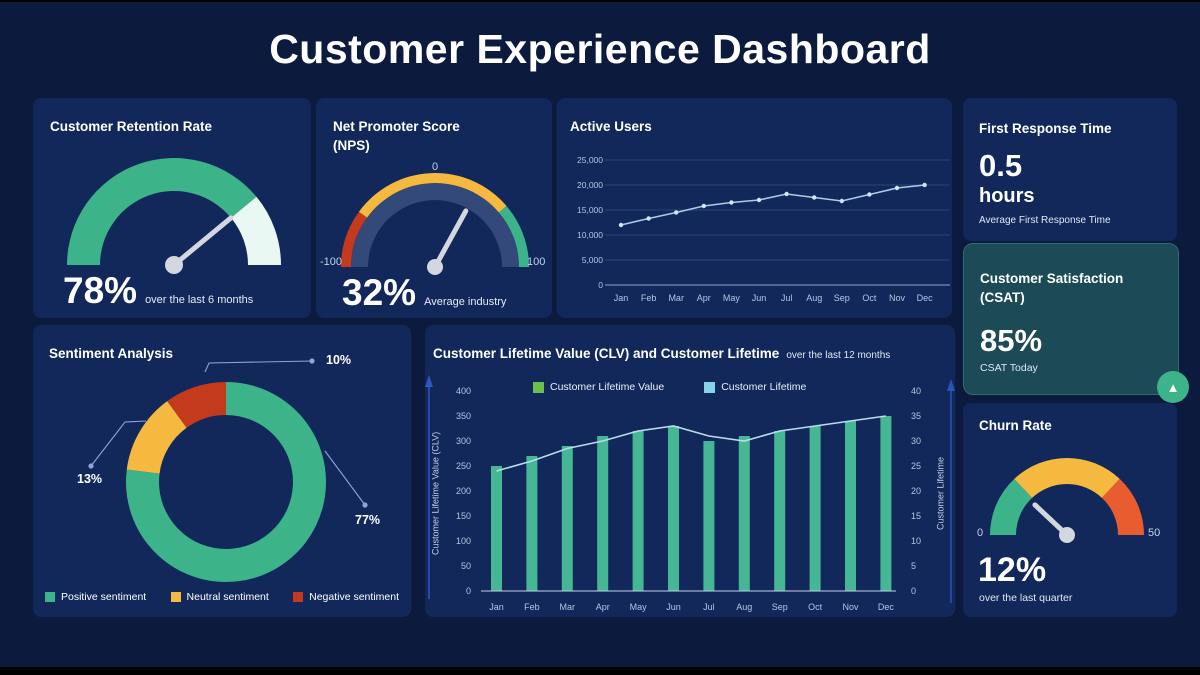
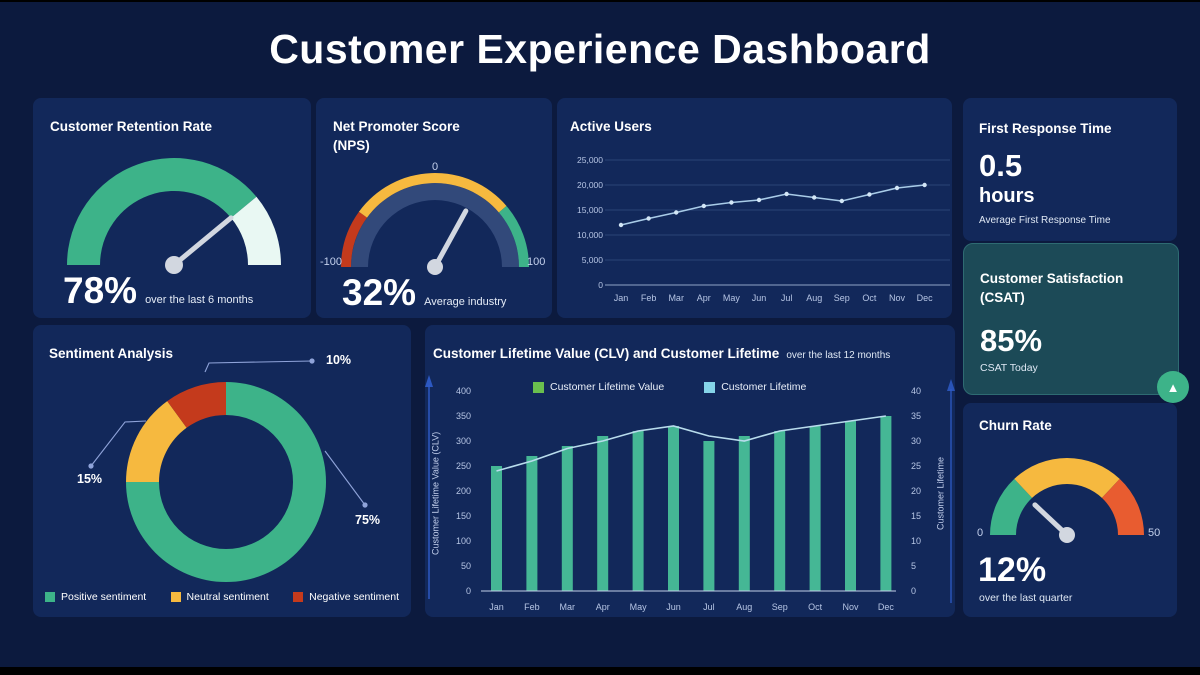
Sentiment Analysis/Positive sentiment: 77% -> 75%
Sentiment Analysis/Neutral sentiment: 13% -> 15%
